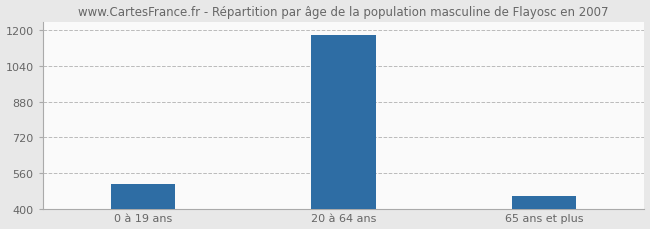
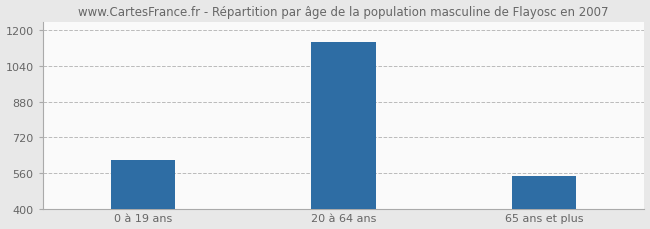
0 à 19 ans: 510 -> 620
20 à 64 ans: 1180 -> 1150
65 ans et plus: 455 -> 545
